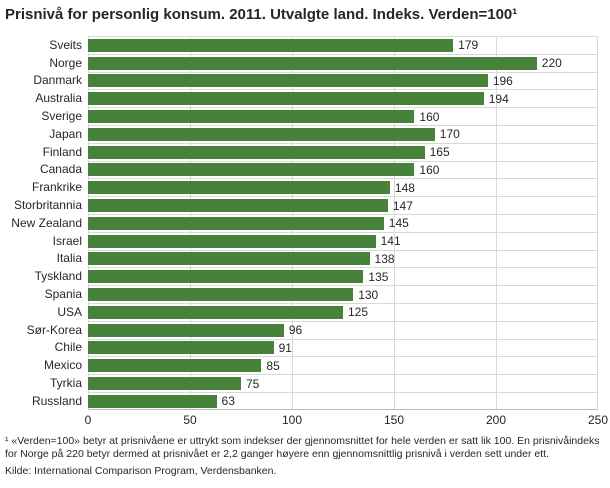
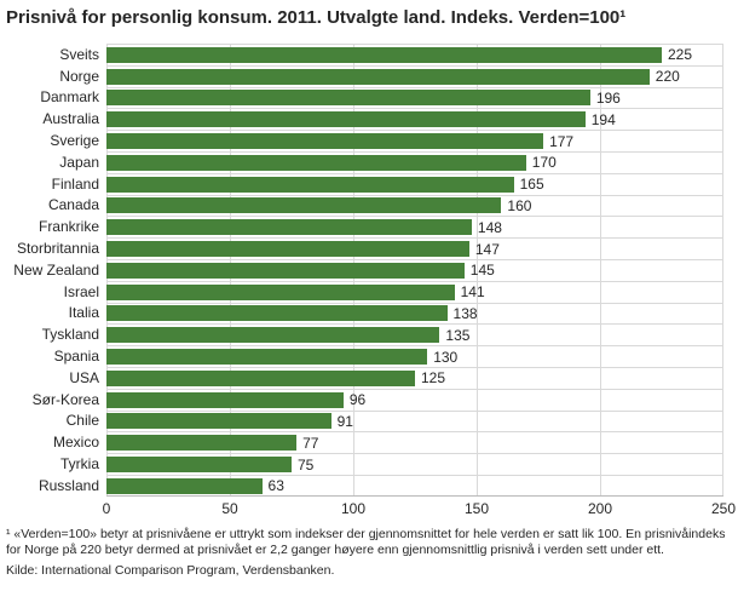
Sveits: 179 -> 225
Sverige: 160 -> 177
Mexico: 85 -> 77
